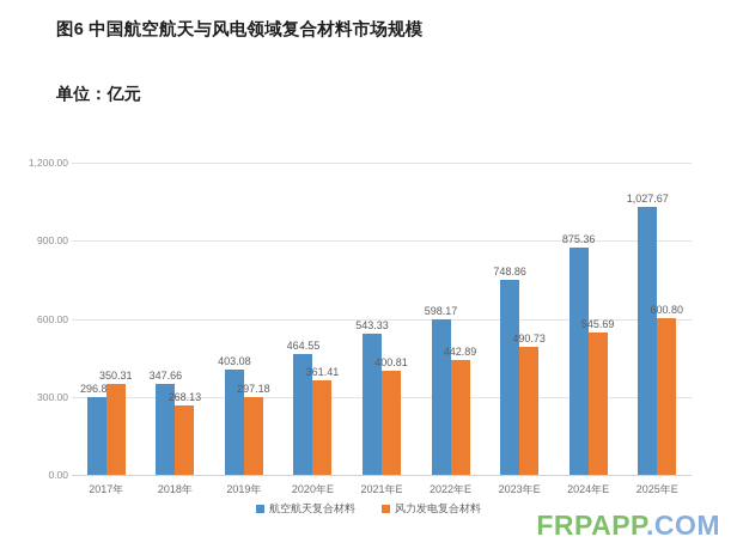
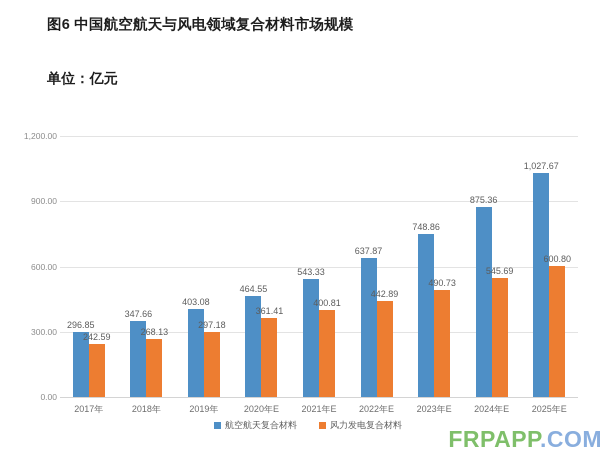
风力发电复合材料/2017年: 350.31 -> 242.59
航空航天复合材料/2022年E: 598.17 -> 637.87
